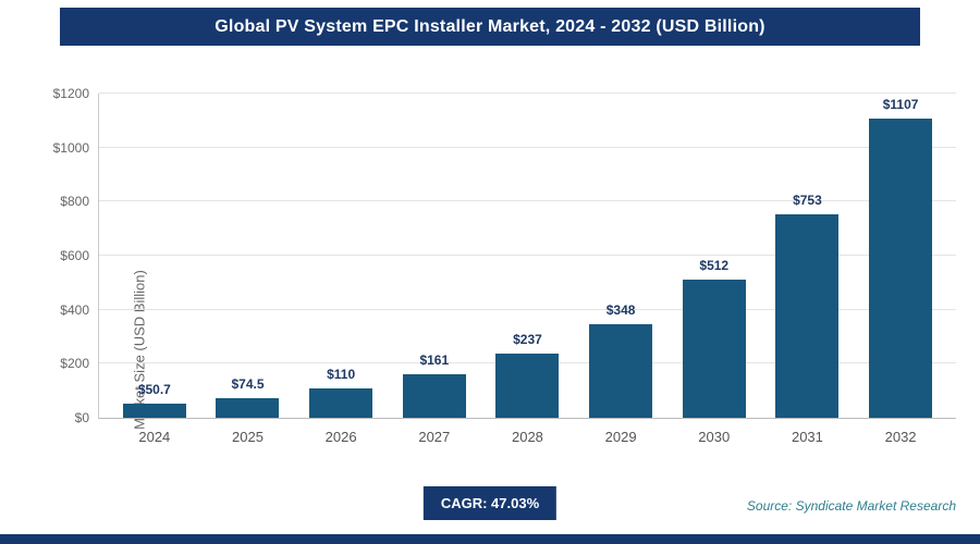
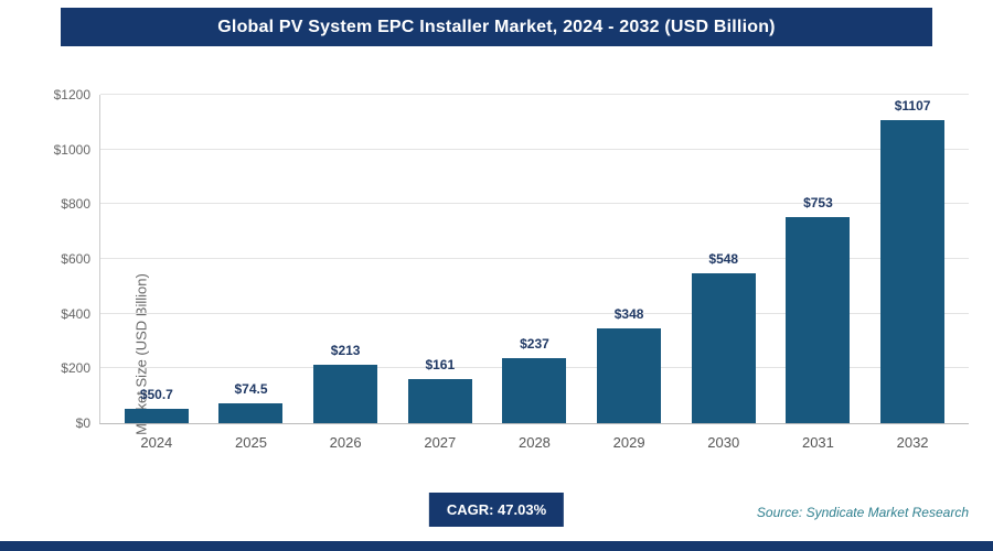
2026: $110 -> $213
2030: $512 -> $548
